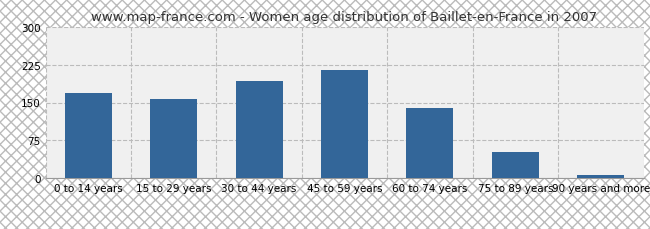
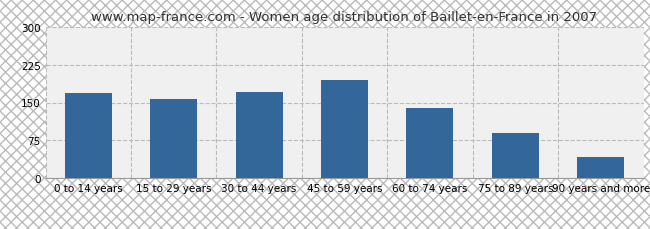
30 to 44 years: 193 -> 170
45 to 59 years: 215 -> 194
75 to 89 years: 52 -> 90
90 years and more: 7 -> 42
